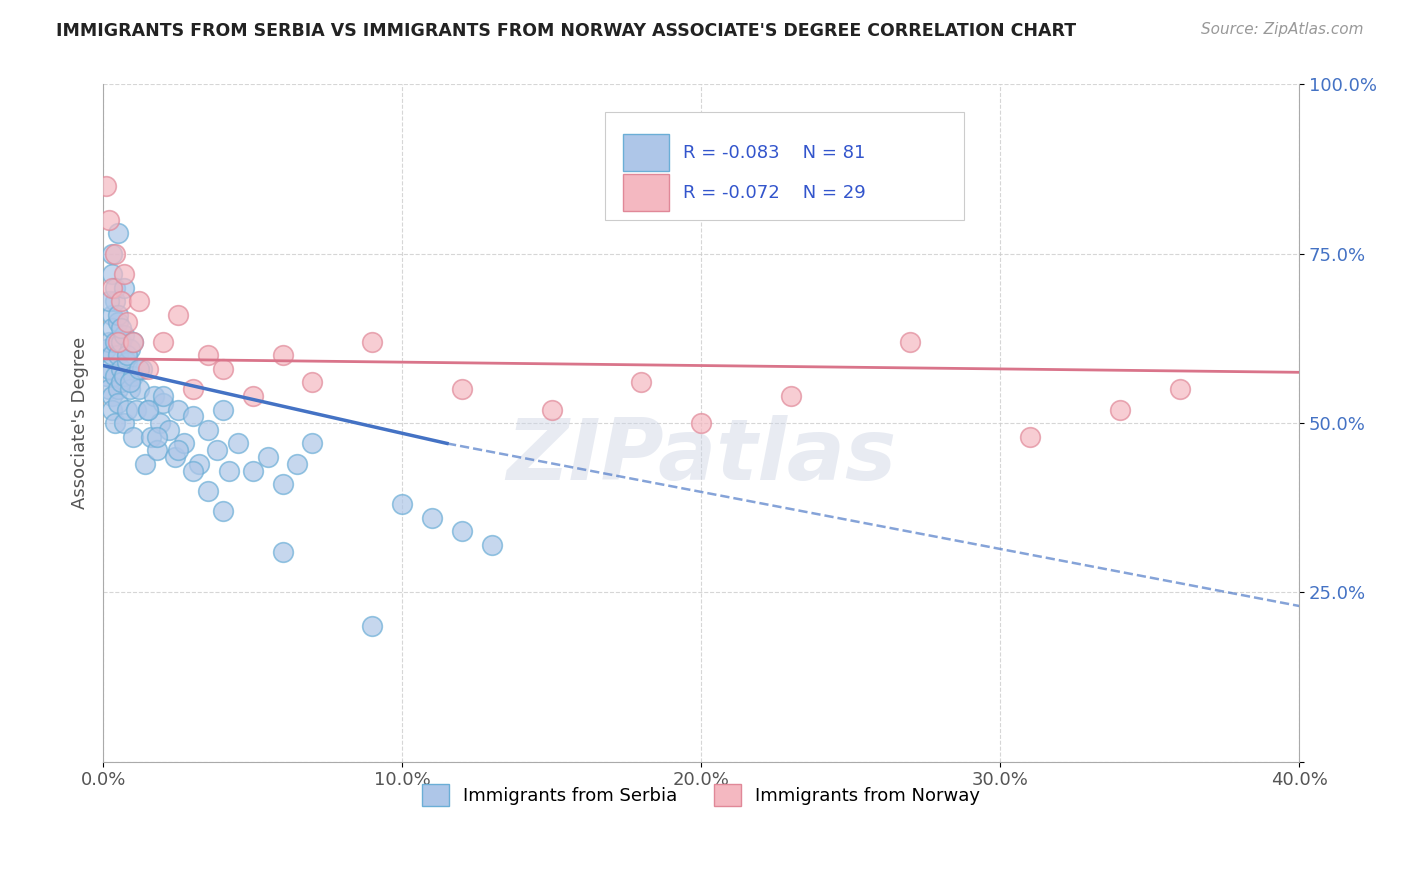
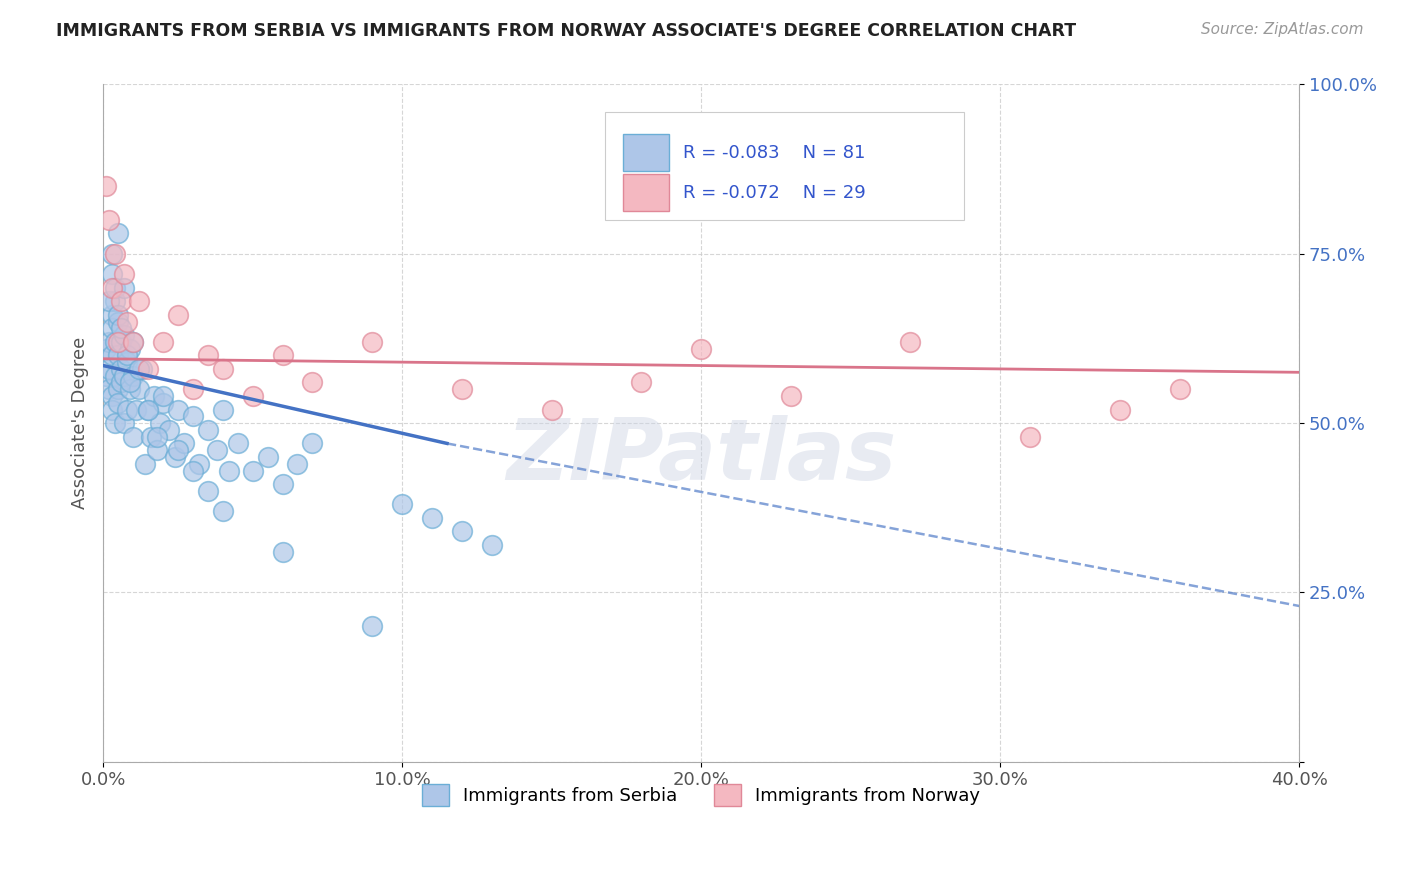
Immigrants from Norway/20.0%: 50% -> 61%
